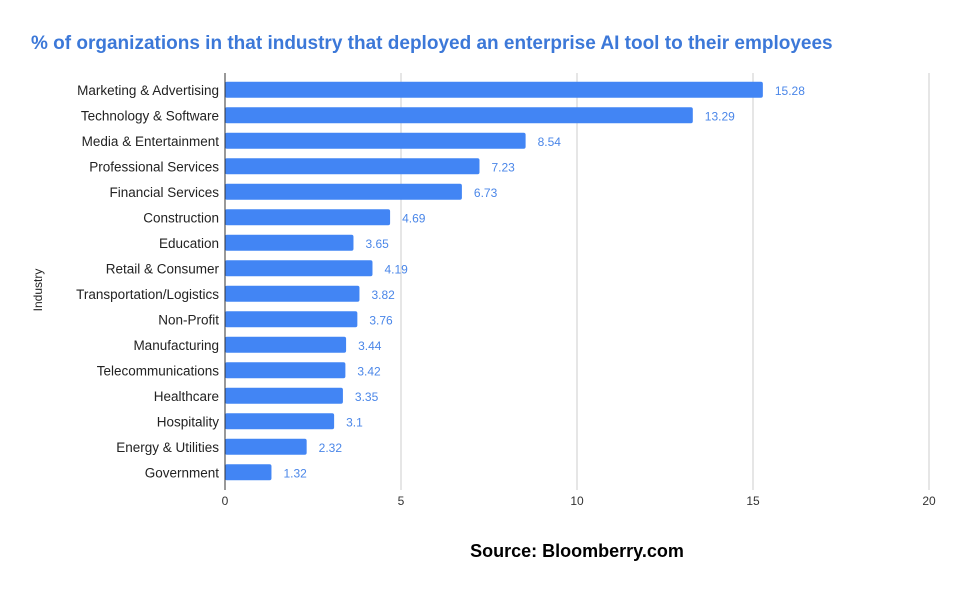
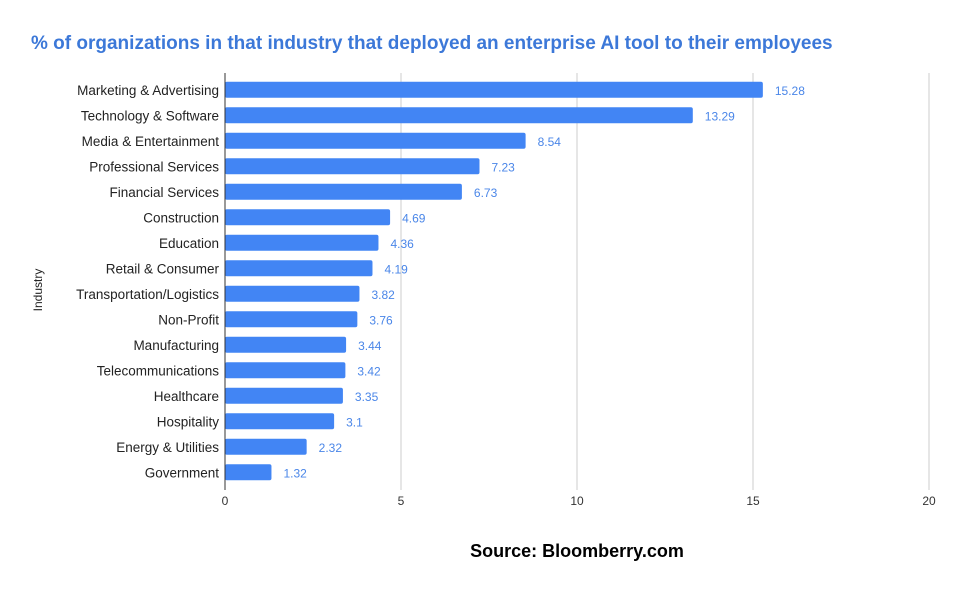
Education: 3.65 -> 4.36
